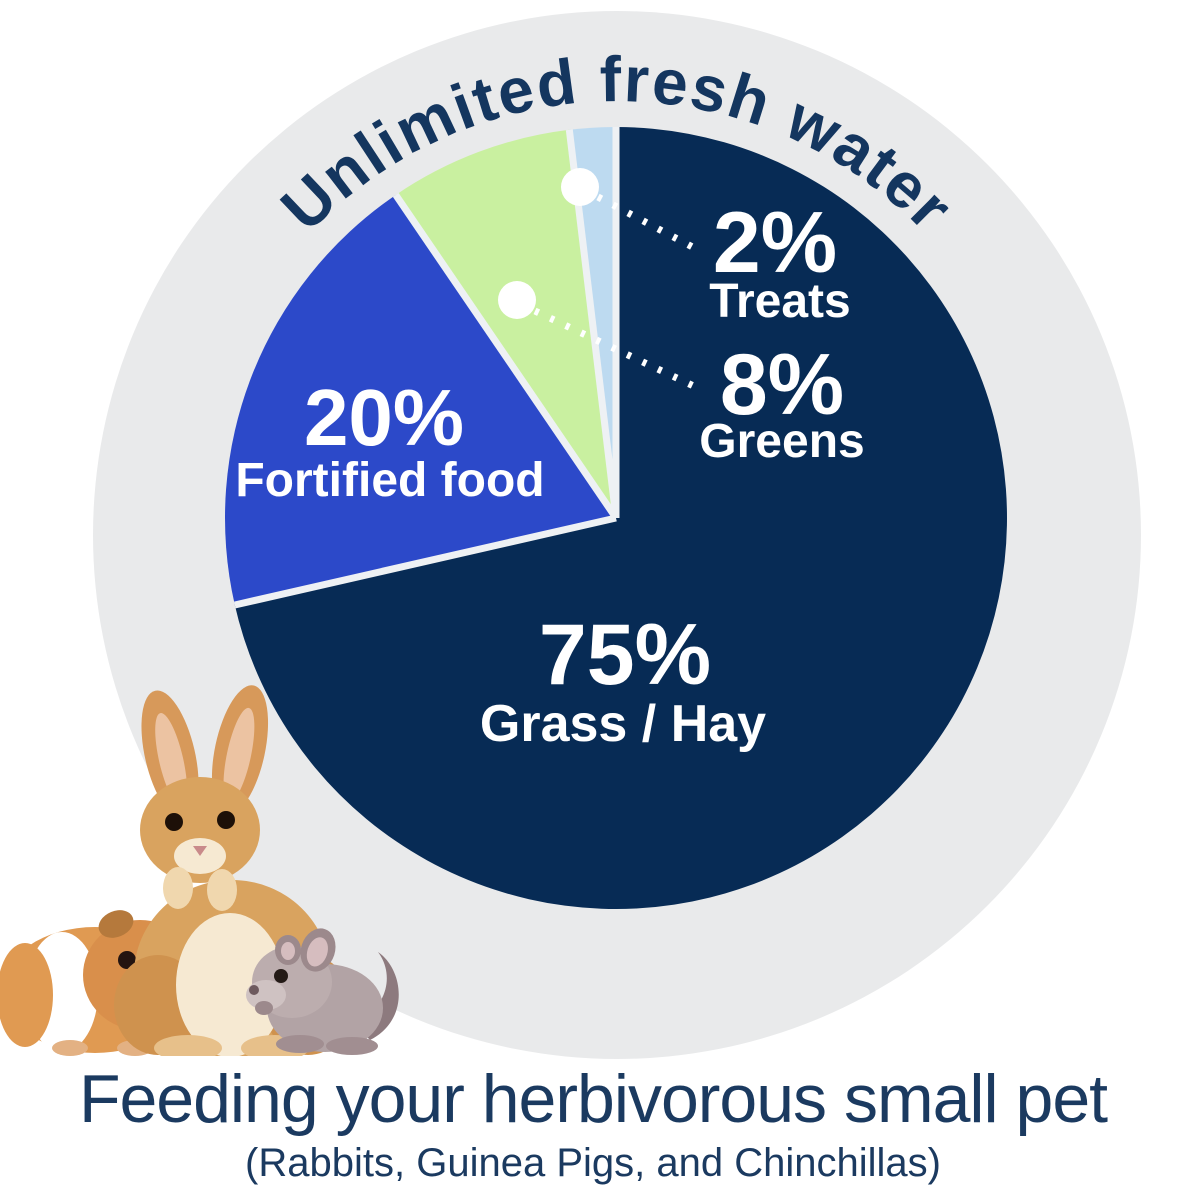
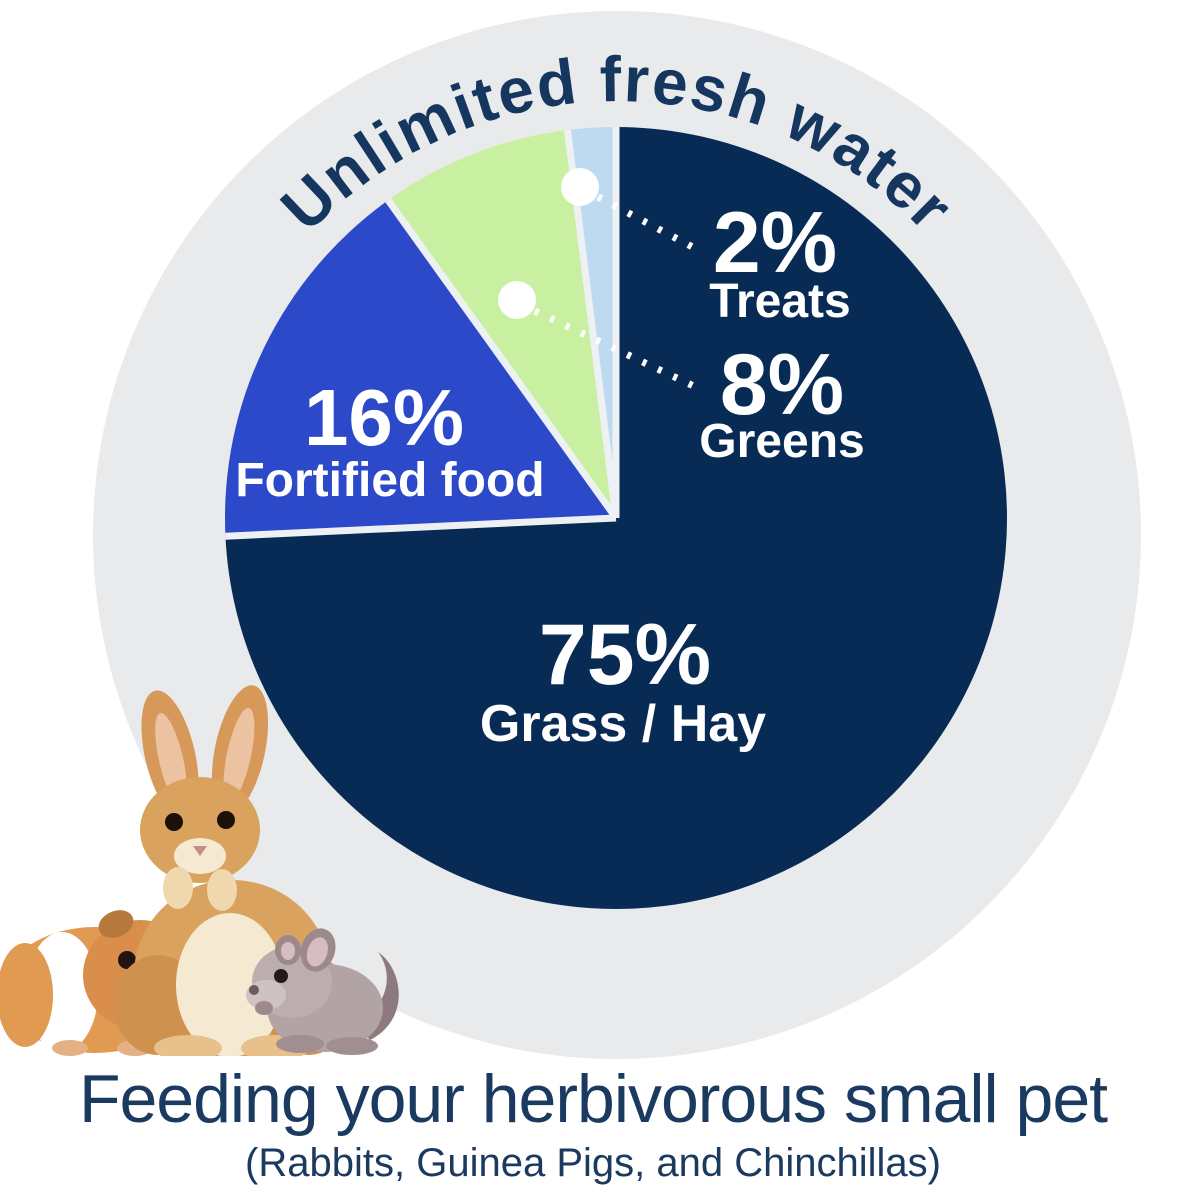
Fortified food: 20% -> 16%
